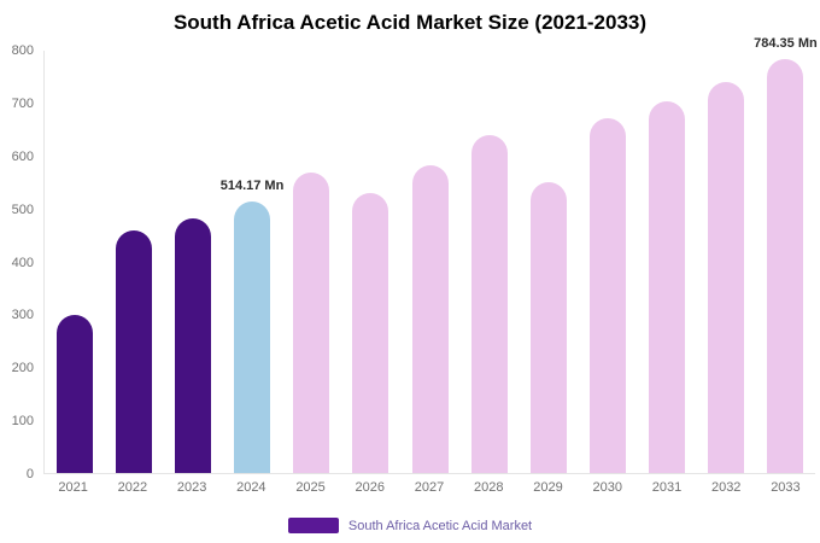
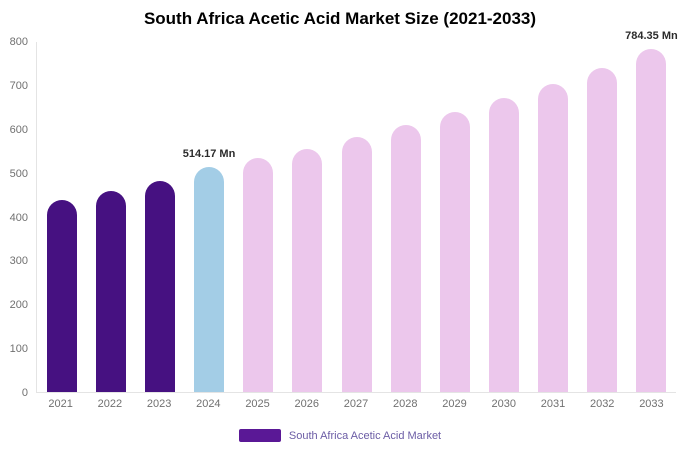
2021: 300 -> 440
2025: 570 -> 530
2026: 530 -> 560
2028: 640 -> 610
2029: 550 -> 640
